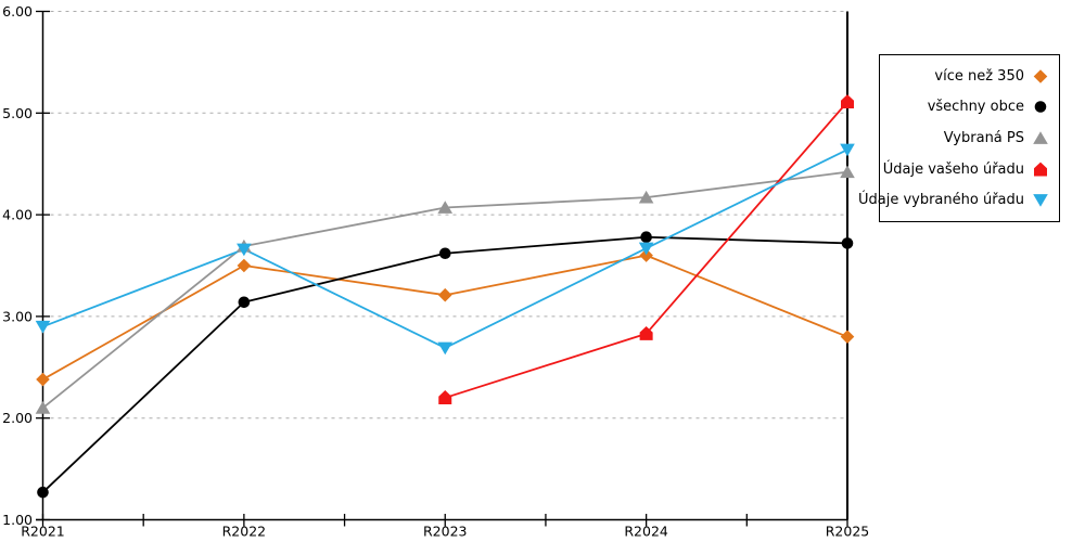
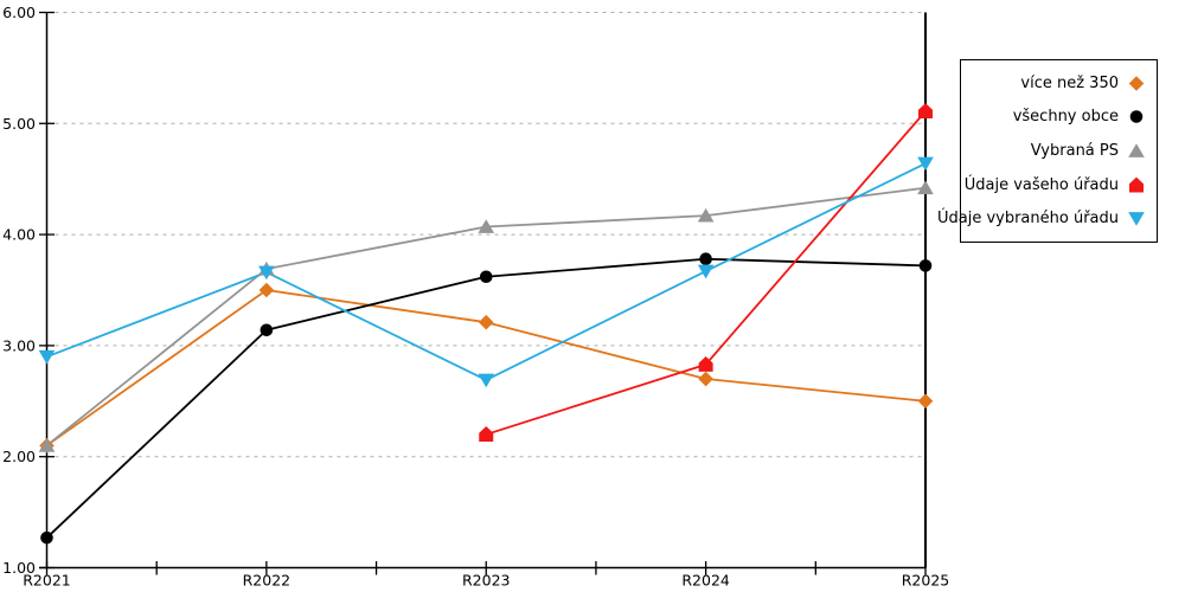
více než 350/R2021: 2.4 -> 2.1
více než 350/R2024: 3.6 -> 2.7
více než 350/R2025: 2.8 -> 2.5
